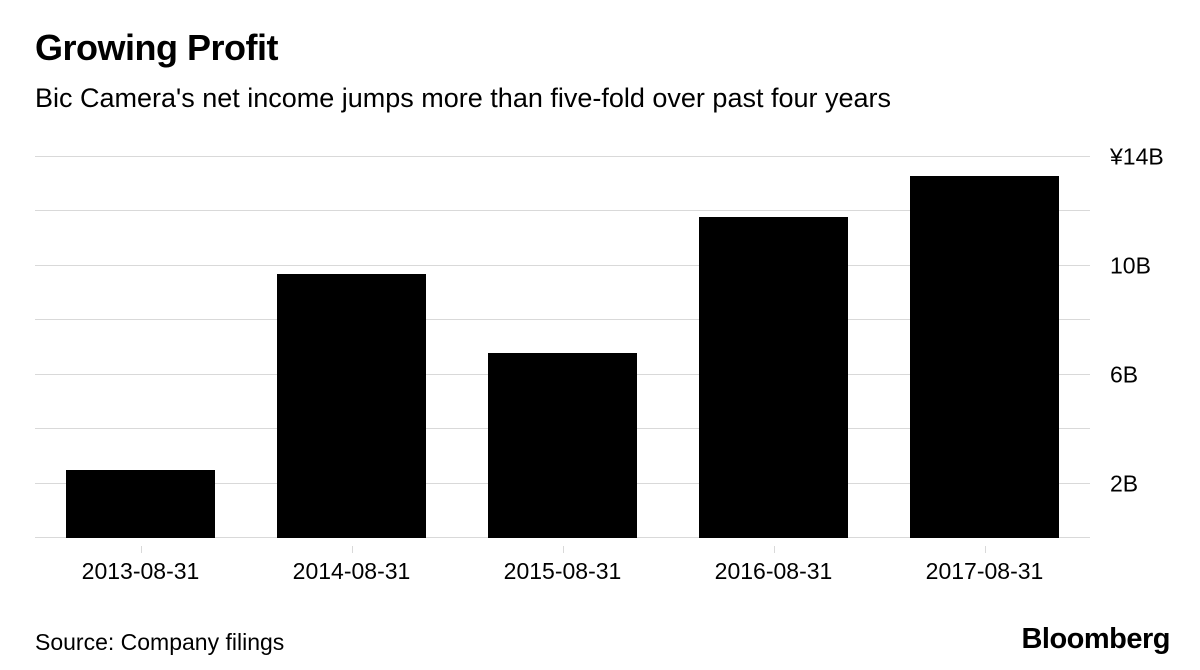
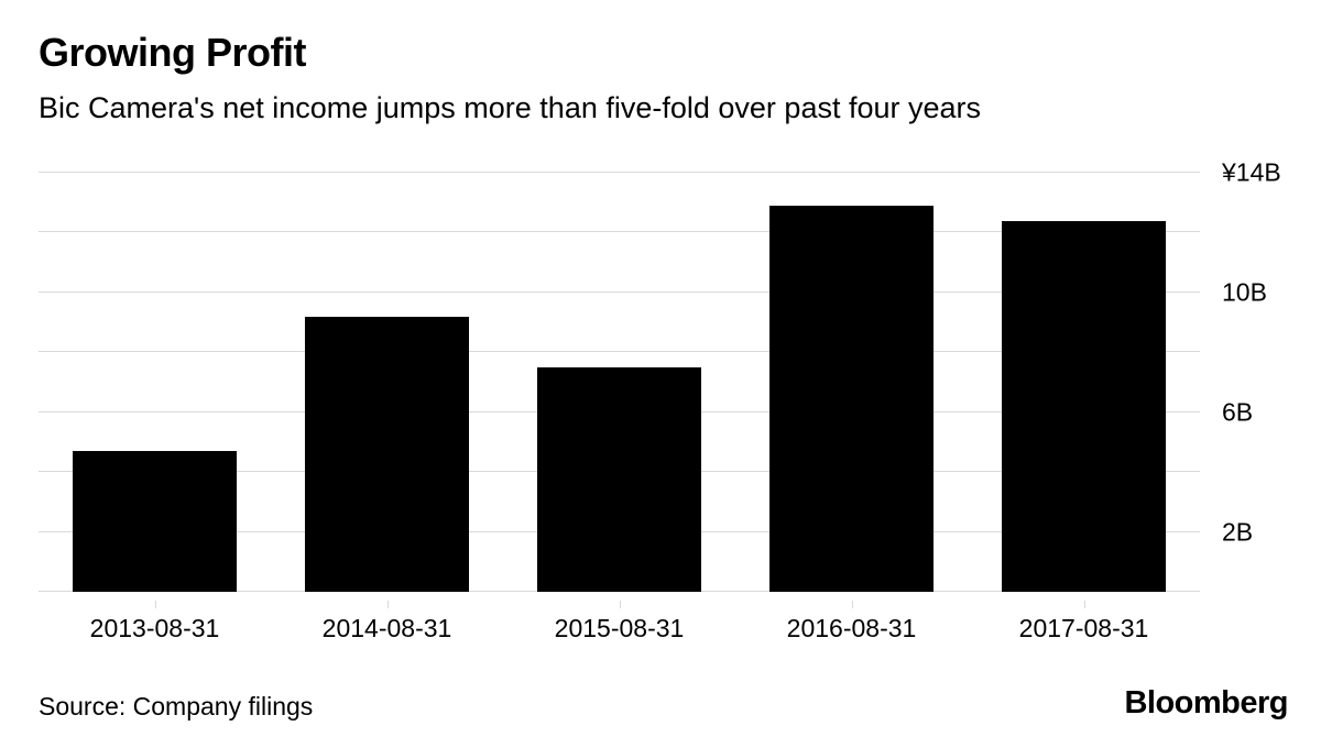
2013-08-31: ¥2.5B -> ¥4.7B
2014-08-31: ¥9.7B -> ¥9.2B
2015-08-31: ¥6.8B -> ¥7.5B
2016-08-31: ¥11.8B -> ¥12.9B
2017-08-31: ¥13.3B -> ¥12.4B
